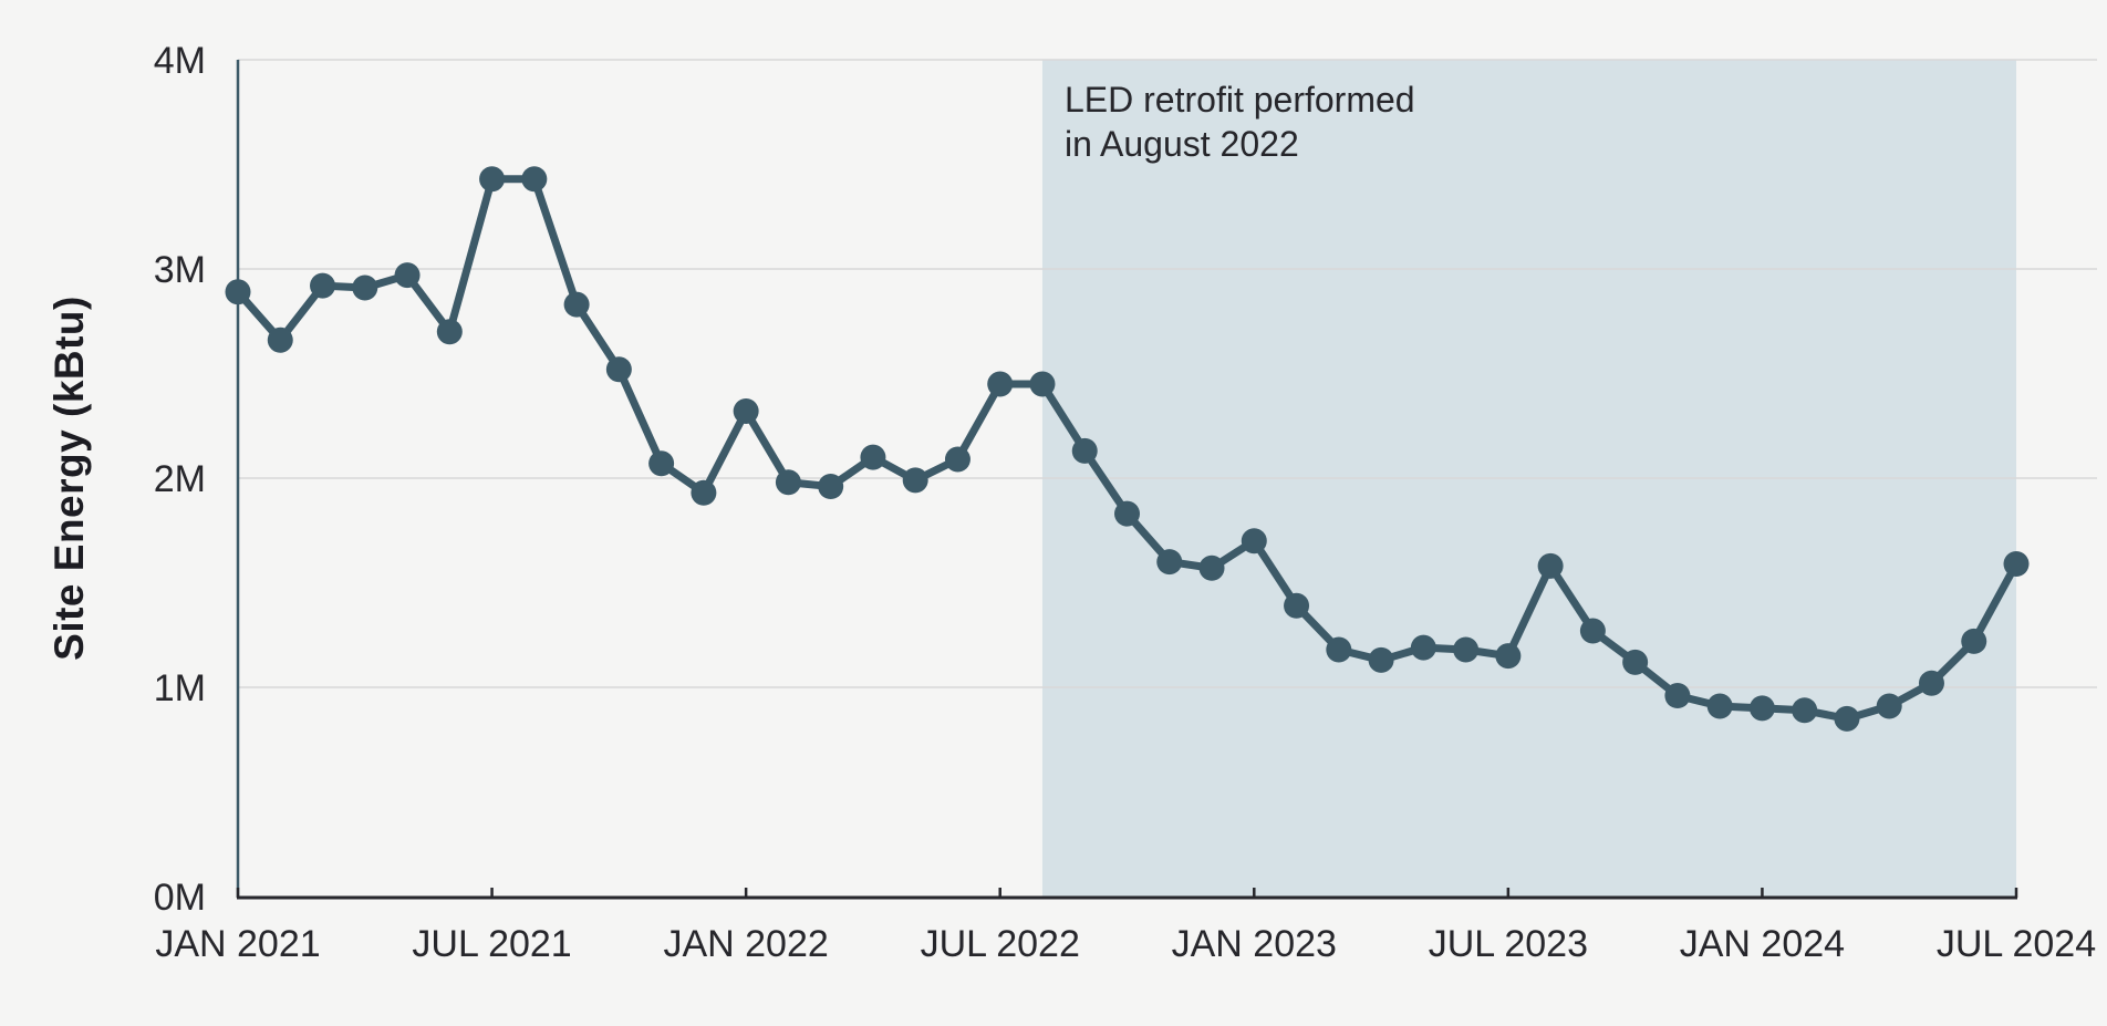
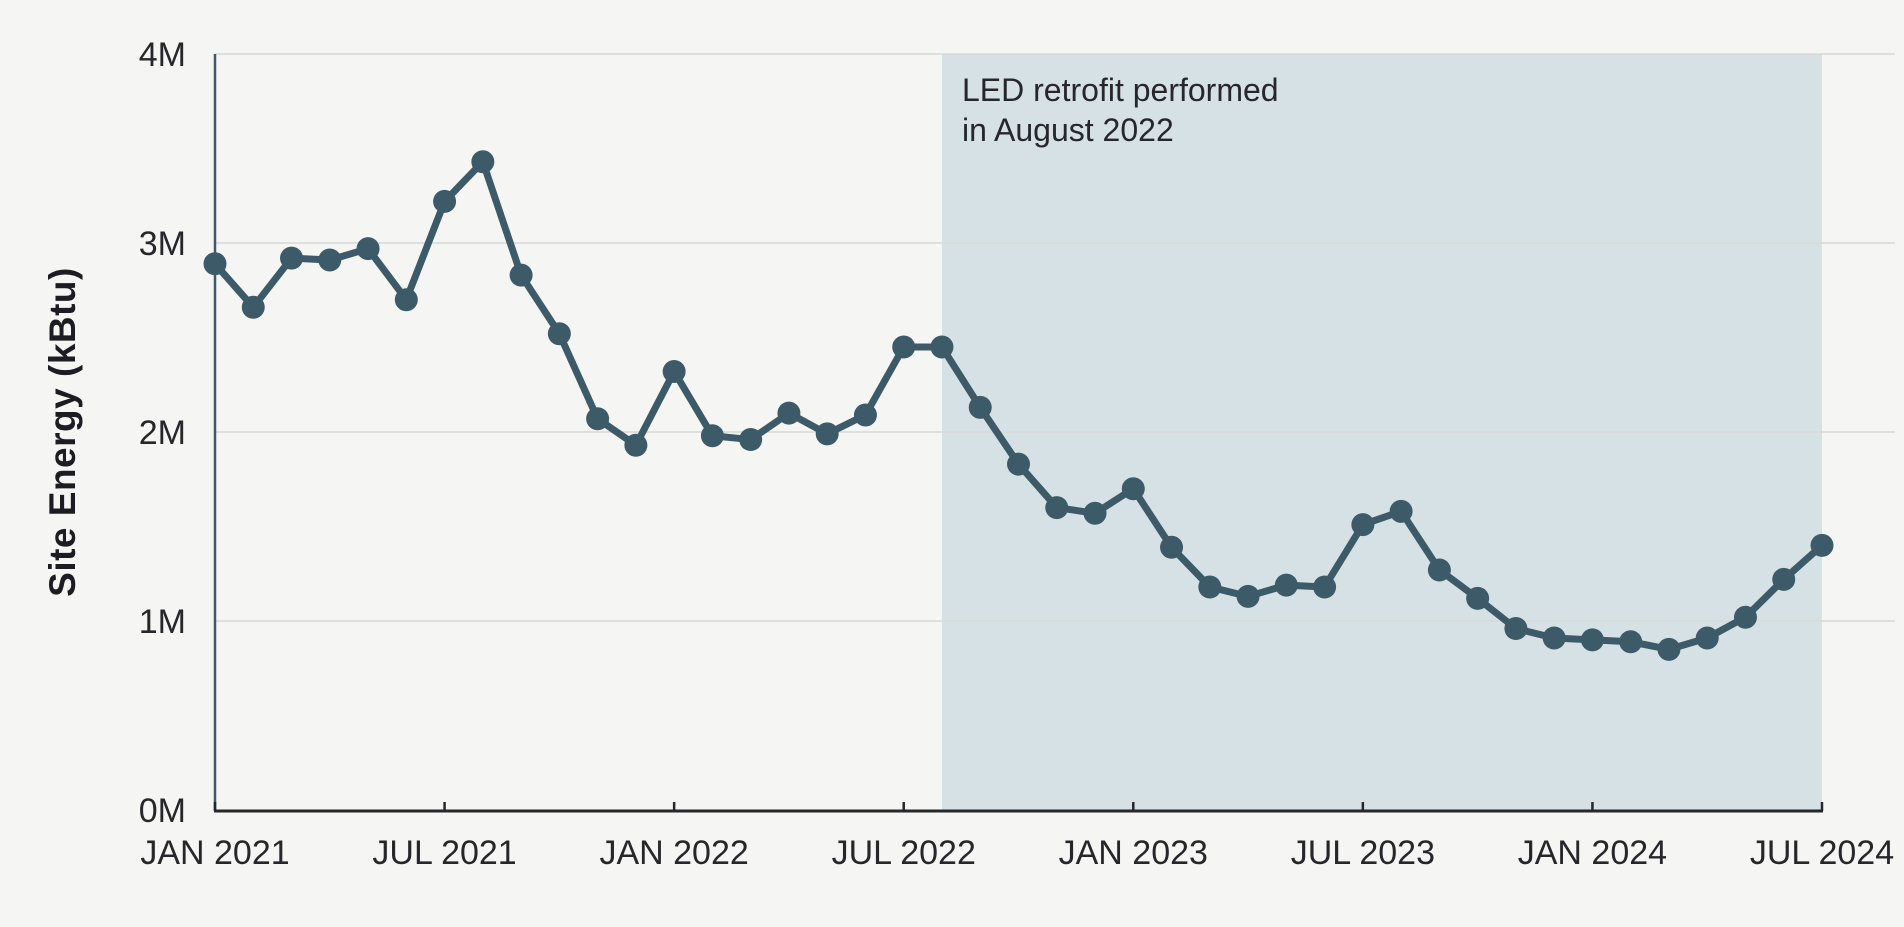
JUL 2021: 3.43M -> 3.22M
JUL 2023: 1.15M -> 1.51M
JUL 2024: 1.59M -> 1.40M
